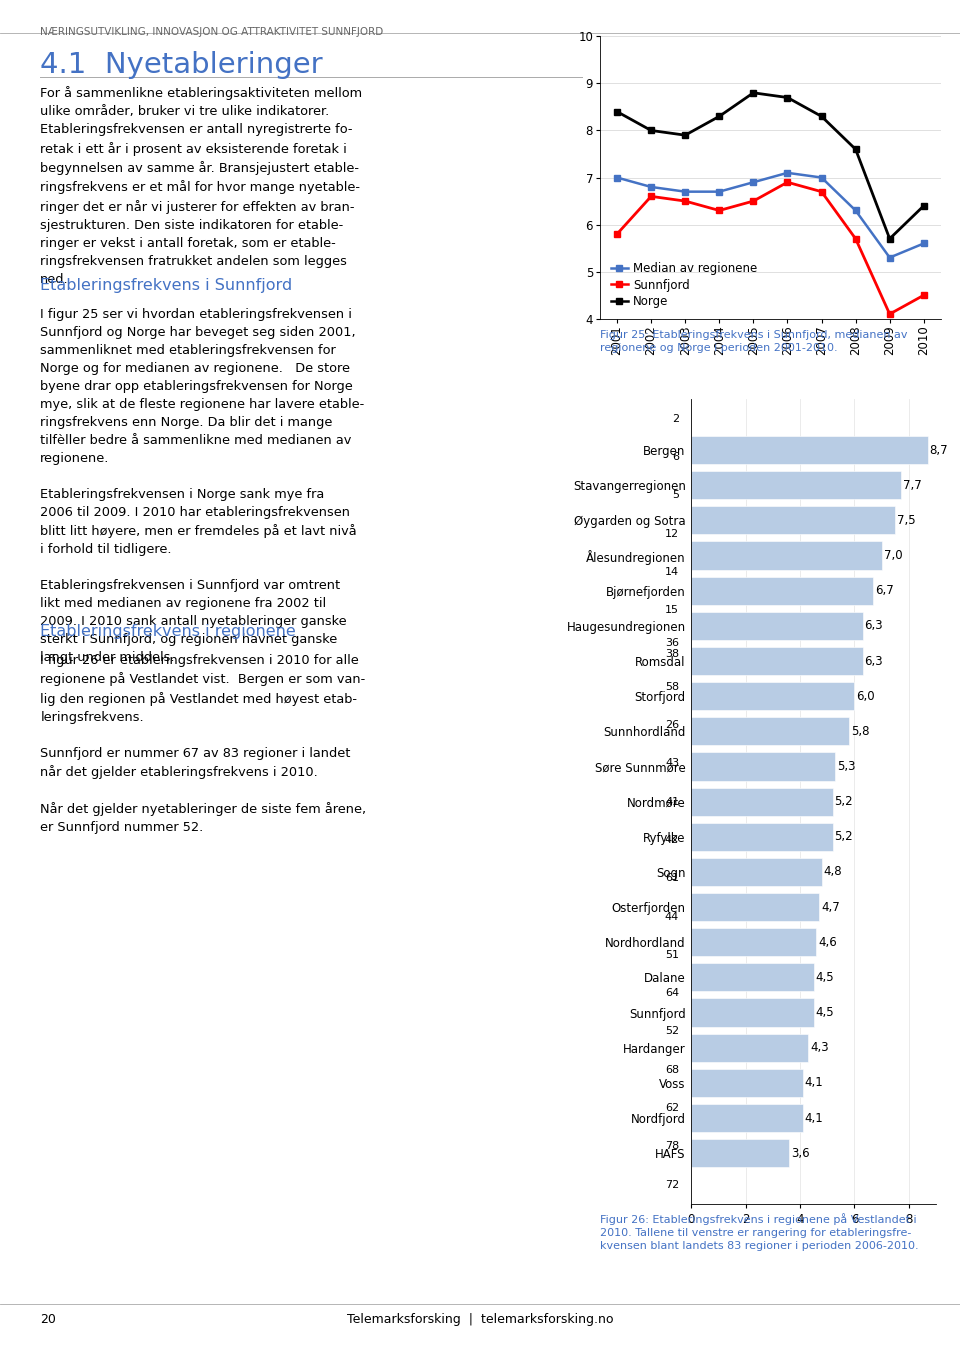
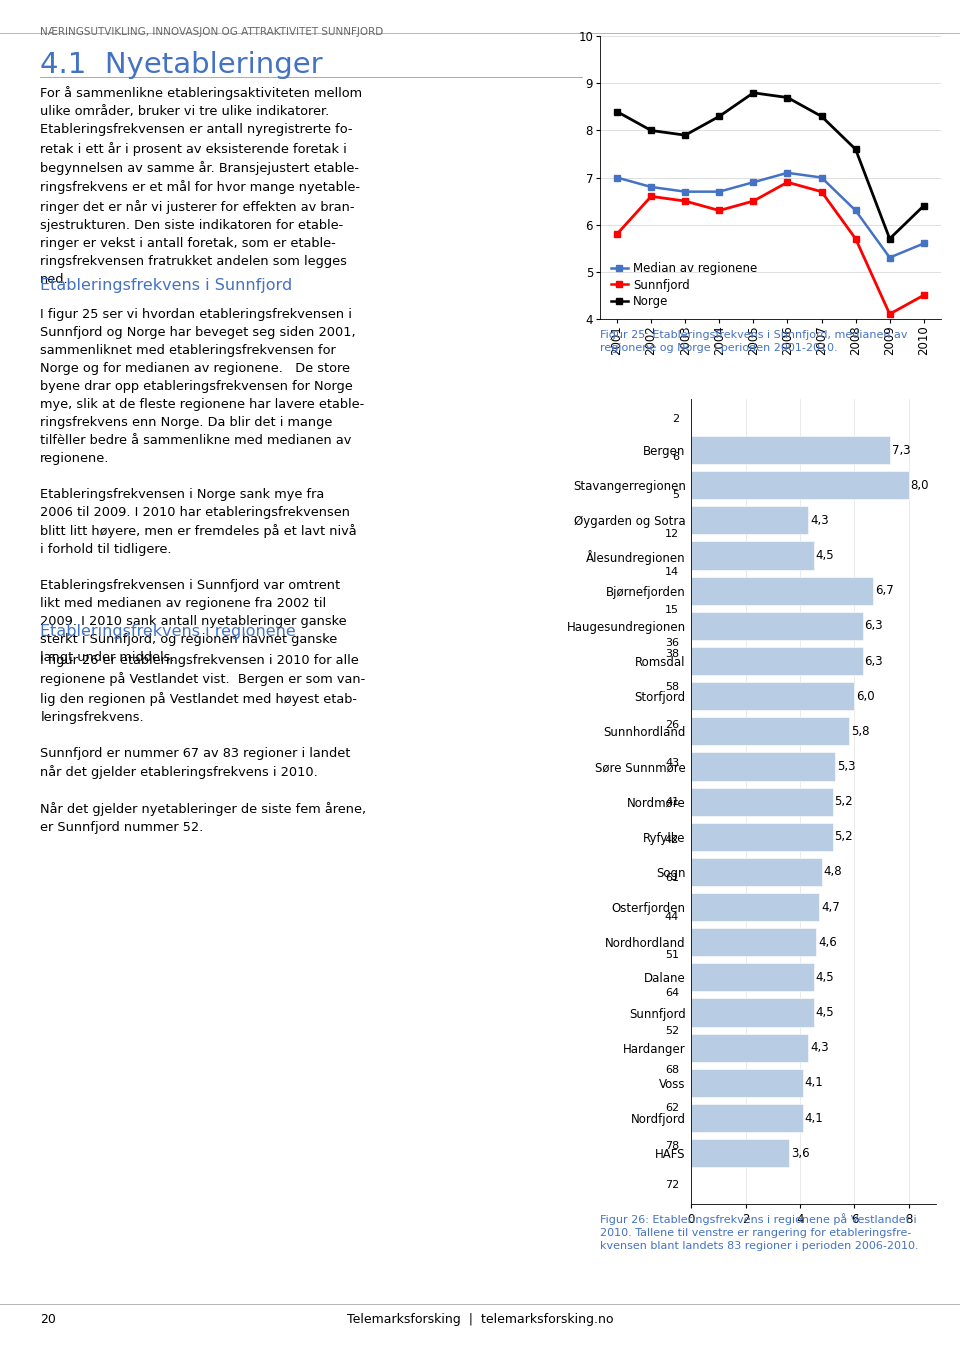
Bergen: 8,7 -> 7,3
Stavangerregionen: 7,7 -> 8,0
Øygarden og Sotra: 7,5 -> 4,3
Ålesundregionen: 7,0 -> 4,5
